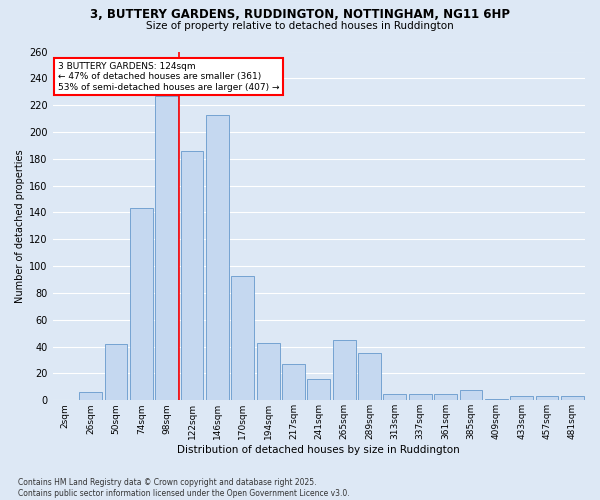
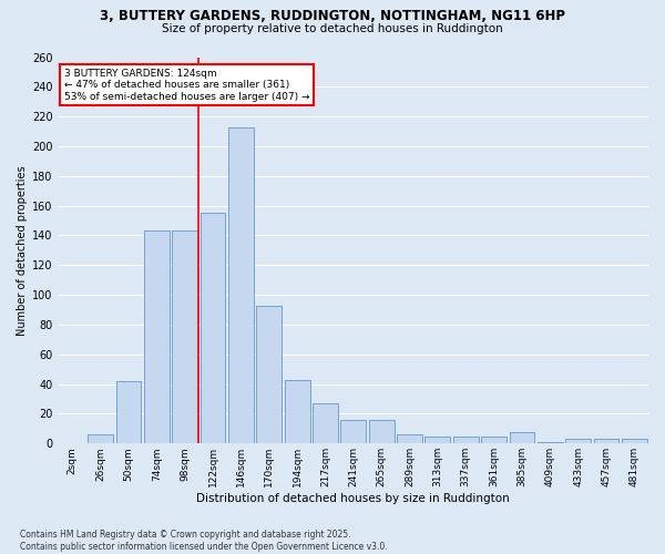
98sqm: 227 -> 143
122sqm: 186 -> 155
265sqm: 45 -> 16
289sqm: 35 -> 6
